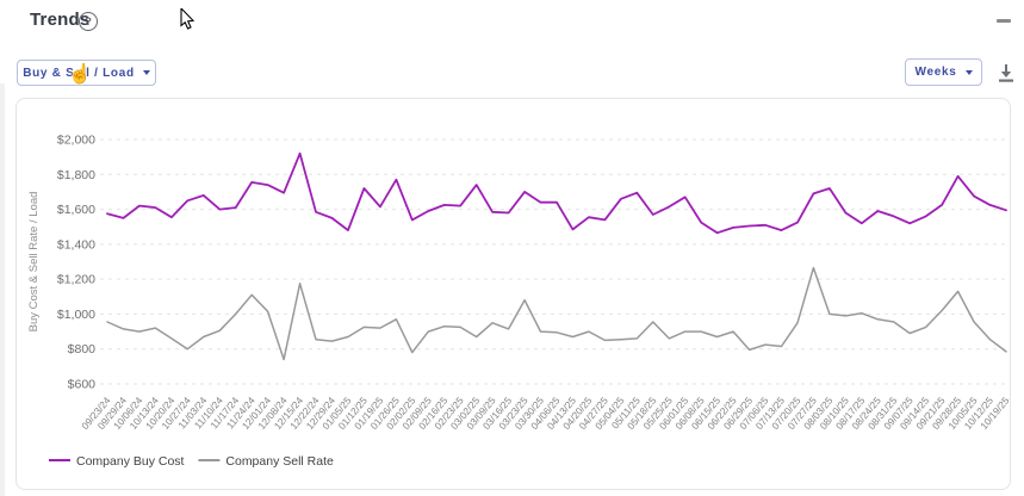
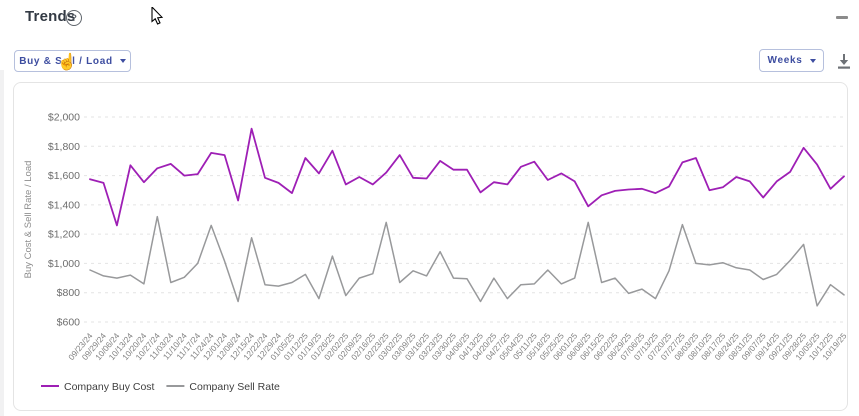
Company Buy Cost/10/06/24: $1620 -> $1260
Company Buy Cost/10/13/24: $1610 -> $1670
Company Sell Rate/10/27/24: $800 -> $1320
Company Sell Rate/11/24/24: $1110 -> $1260
Company Buy Cost/12/08/24: $1700 -> $1430
Company Sell Rate/01/19/25: $920 -> $760
Company Sell Rate/01/26/25: $970 -> $1050
Company Buy Cost/02/16/25: $1620 -> $1540
Company Sell Rate/02/23/25: $920 -> $1280
Company Sell Rate/04/13/25: $870 -> $740
Company Sell Rate/04/27/25: $850 -> $760
Company Buy Cost/06/01/25: $1670 -> $1560
Company Buy Cost/06/08/25: $1520 -> $1390
Company Sell Rate/06/08/25: $900 -> $1280
Company Sell Rate/07/13/25: $820 -> $760
Company Buy Cost/08/10/25: $1580 -> $1500
Company Buy Cost/09/07/25: $1520 -> $1450
Company Sell Rate/10/05/25: $960 -> $710
Company Buy Cost/10/12/25: $1620 -> $1510
